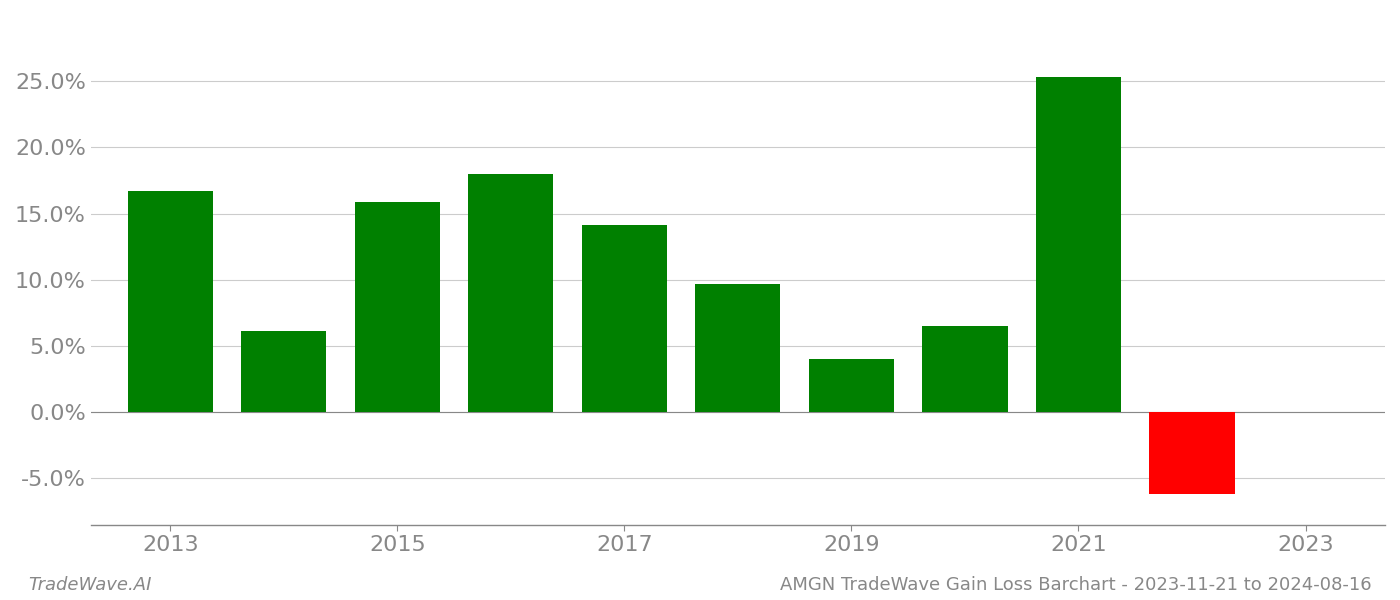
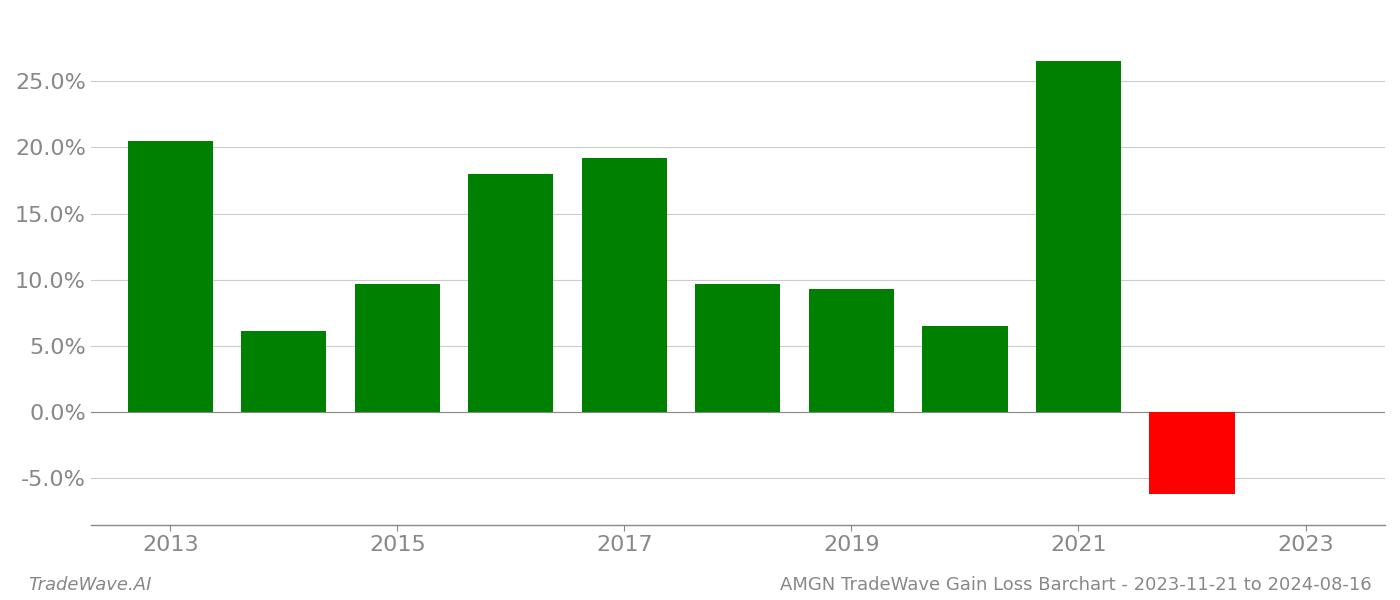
2013: 16.7% -> 20.5%
2015: 15.9% -> 9.7%
2017: 14.1% -> 19.2%
2019: 4.0% -> 9.3%
2021: 25.3% -> 26.5%
